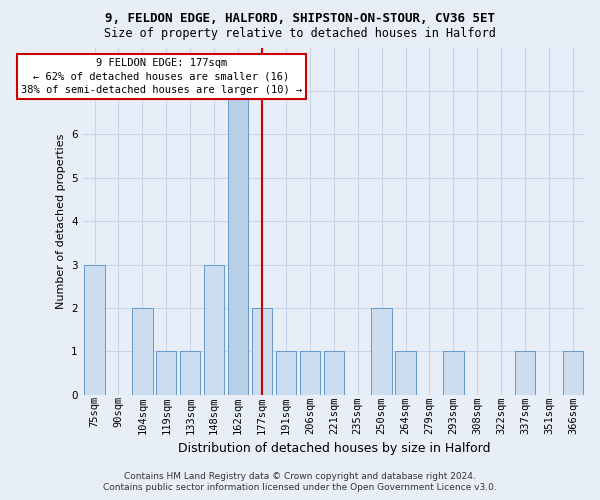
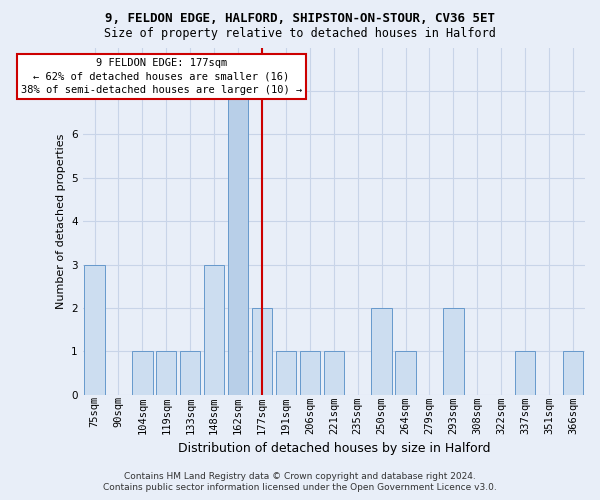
104sqm: 2 -> 1
293sqm: 1 -> 2
